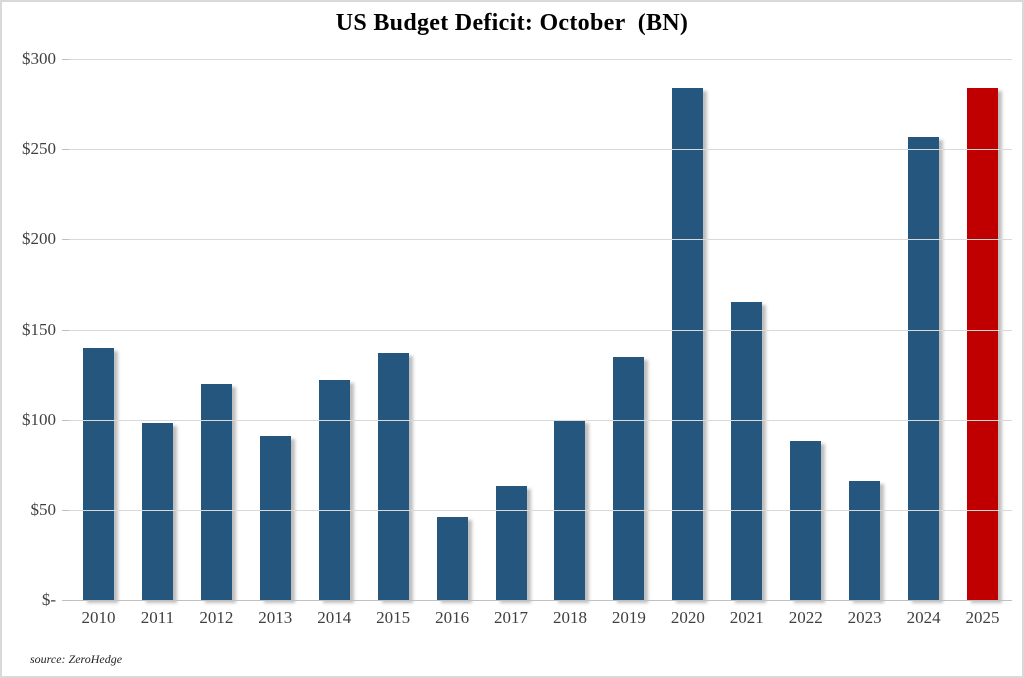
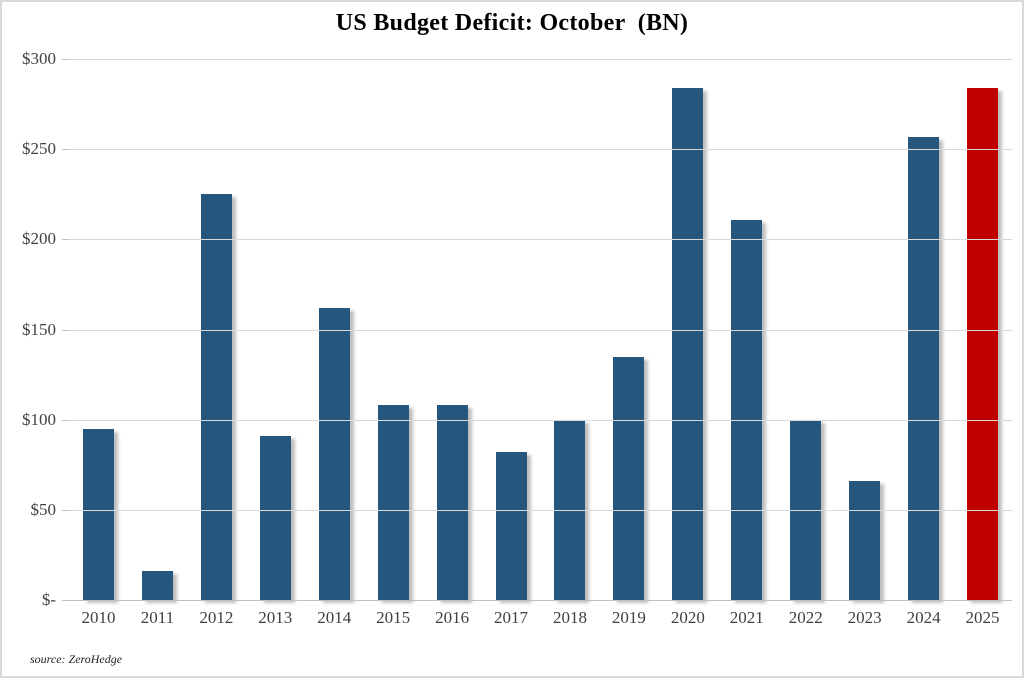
2010: $140 -> $95
2011: $98 -> $16
2012: $120 -> $225
2014: $122 -> $162
2015: $137 -> $108
2016: $46 -> $108
2017: $63 -> $82
2021: $165 -> $211
2022: $88 -> $100
